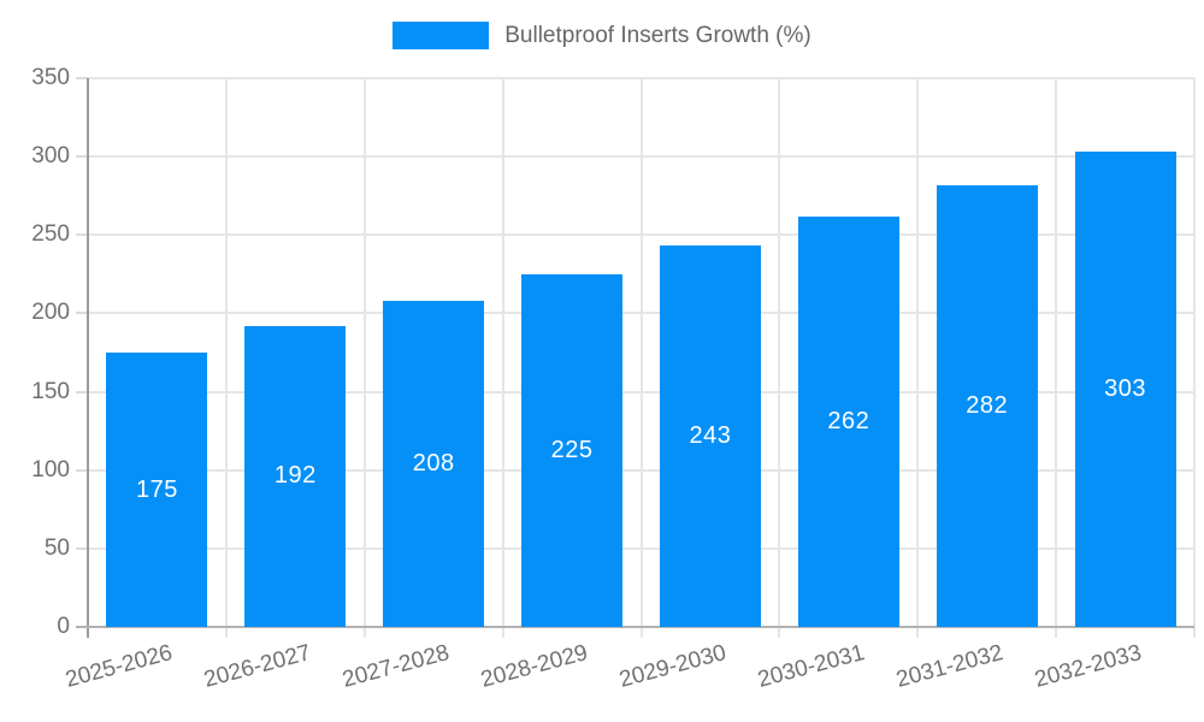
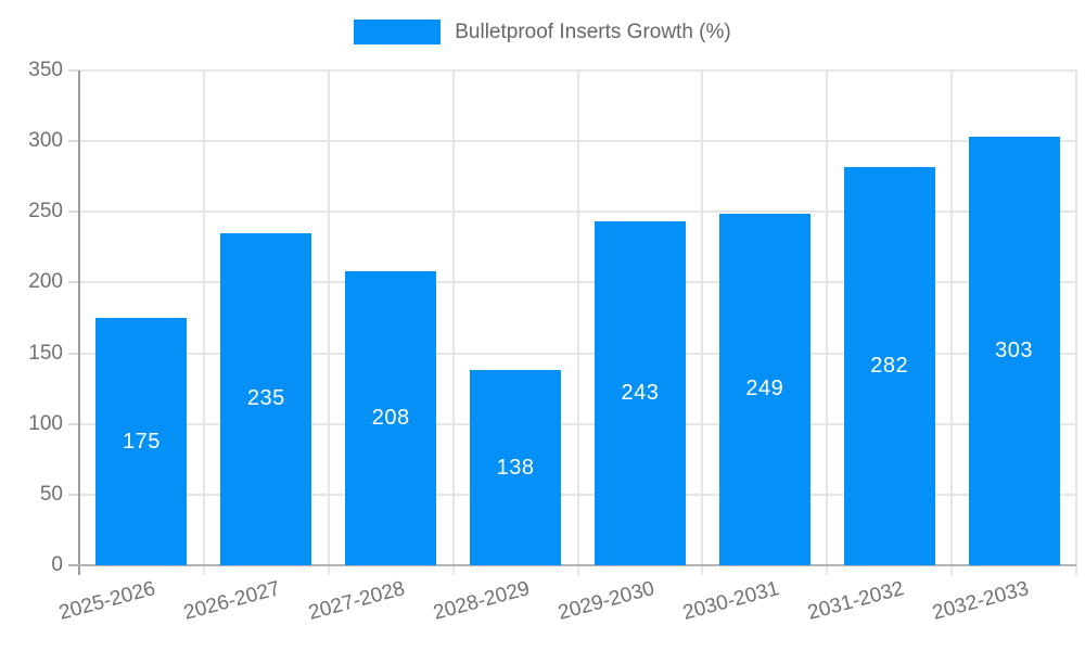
2026-2027: 192 -> 235
2028-2029: 225 -> 138
2030-2031: 262 -> 249
